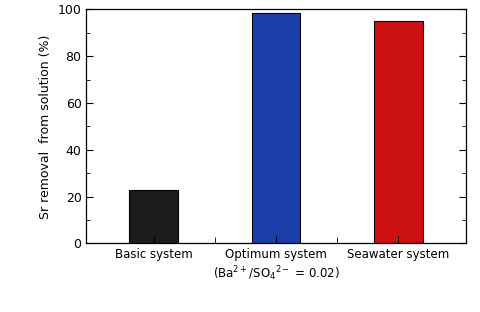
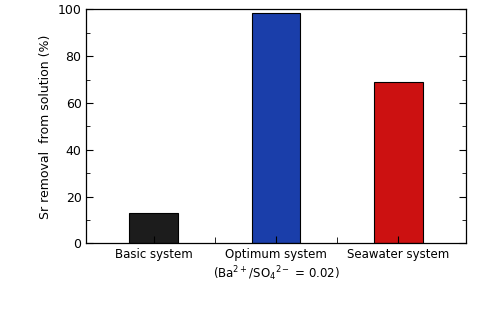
Basic system: 23.0 -> 13.0
Seawater system: 95.0 -> 69.0
